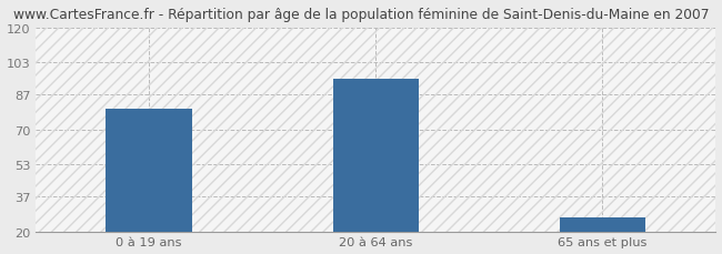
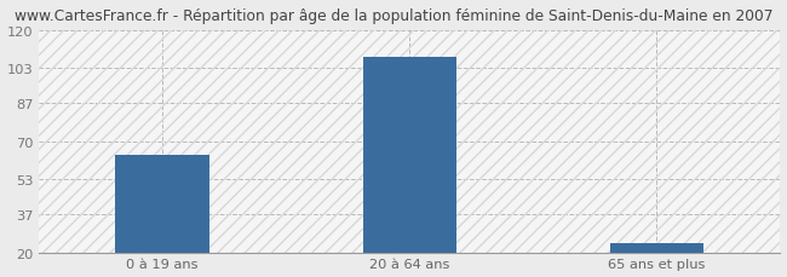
0 à 19 ans: 80 -> 64
20 à 64 ans: 95 -> 108
65 ans et plus: 27 -> 24
